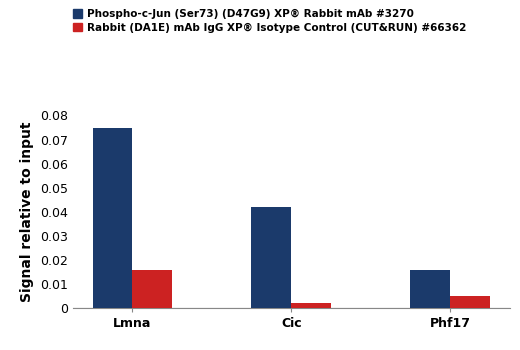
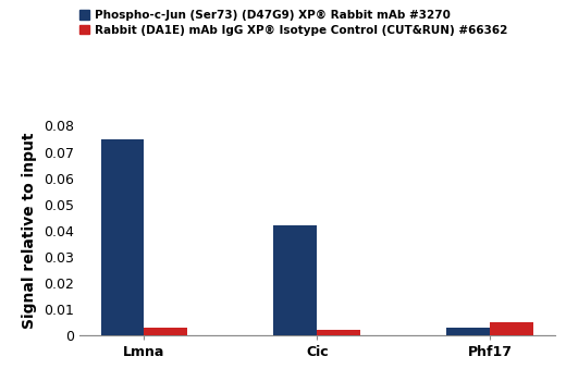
Rabbit (DA1E) mAb IgG XP® Isotype Control (CUT&RUN) #66362/Lmna: 0.016 -> 0.003
Phospho-c-Jun (Ser73) (D47G9) XP® Rabbit mAb #3270/Phf17: 0.016 -> 0.003
